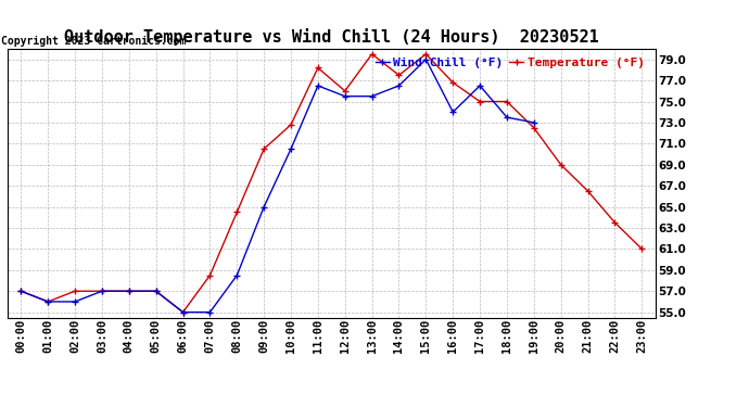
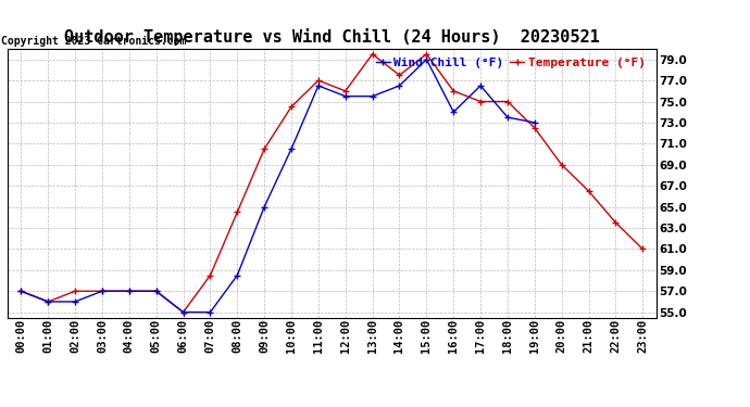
Temperature (°F)/10:00: 72.8 -> 74.5
Temperature (°F)/11:00: 78.2 -> 77.0
Temperature (°F)/16:00: 76.8 -> 76.0
